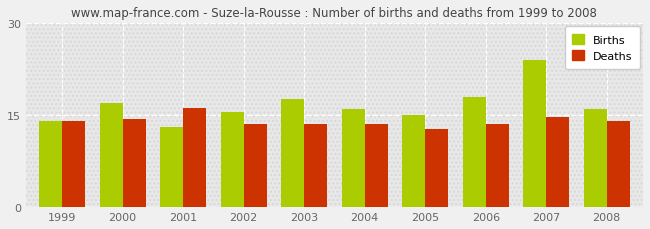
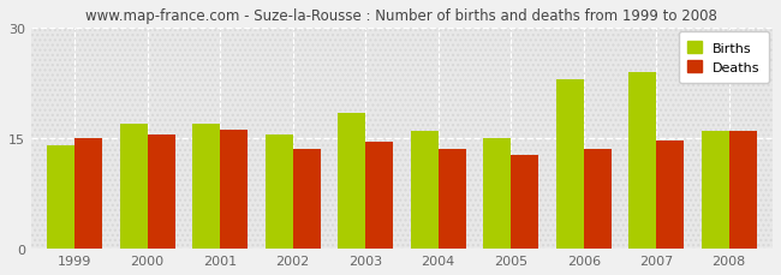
Deaths/1999: 14.0 -> 15.0
Deaths/2000: 14.4 -> 15.5
Births/2001: 13.0 -> 17.0
Births/2003: 17.6 -> 18.5
Deaths/2003: 13.6 -> 14.5
Births/2006: 18.0 -> 23.0
Deaths/2008: 14.0 -> 16.0
